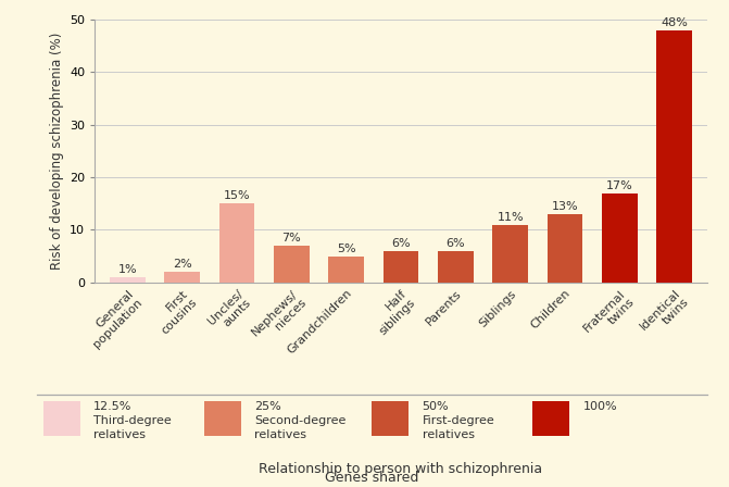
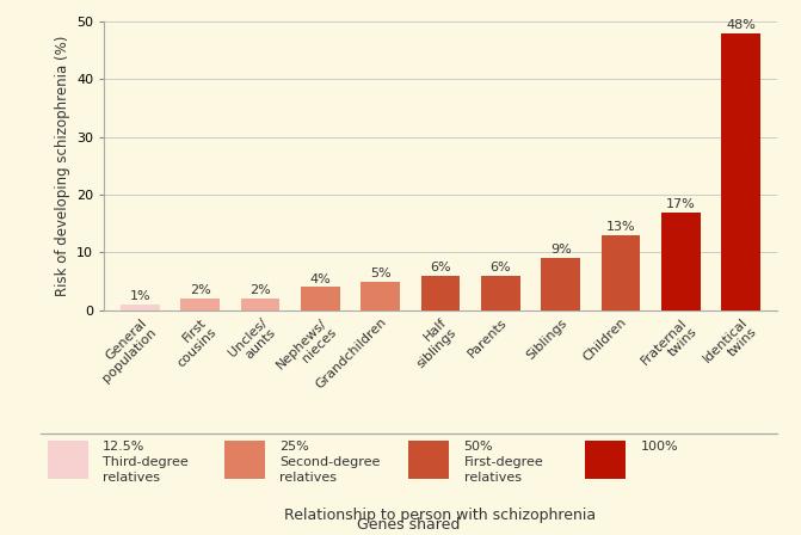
Uncles/ aunts: 15% -> 2%
Nephews/ nieces: 7% -> 4%
Siblings: 11% -> 9%
